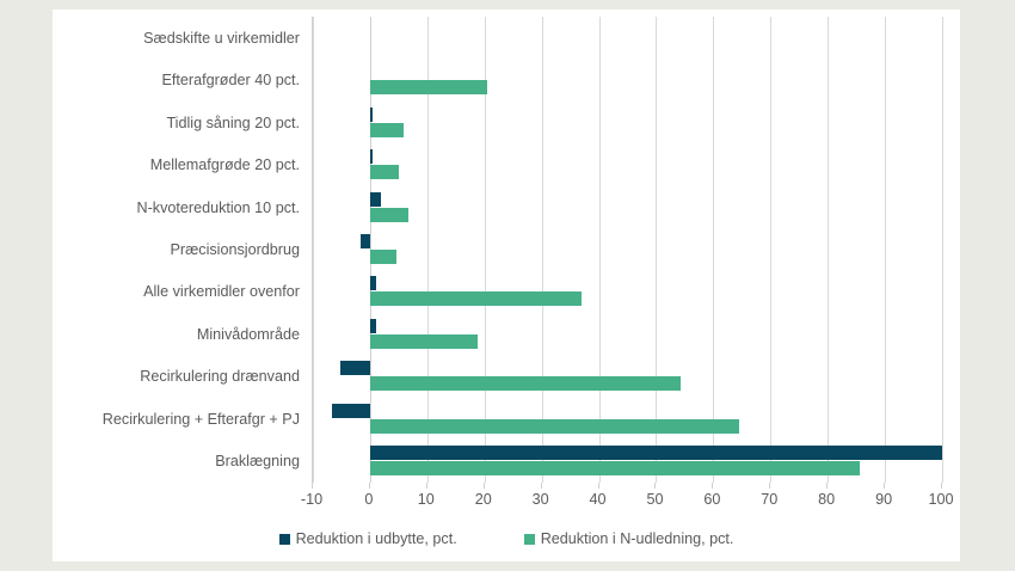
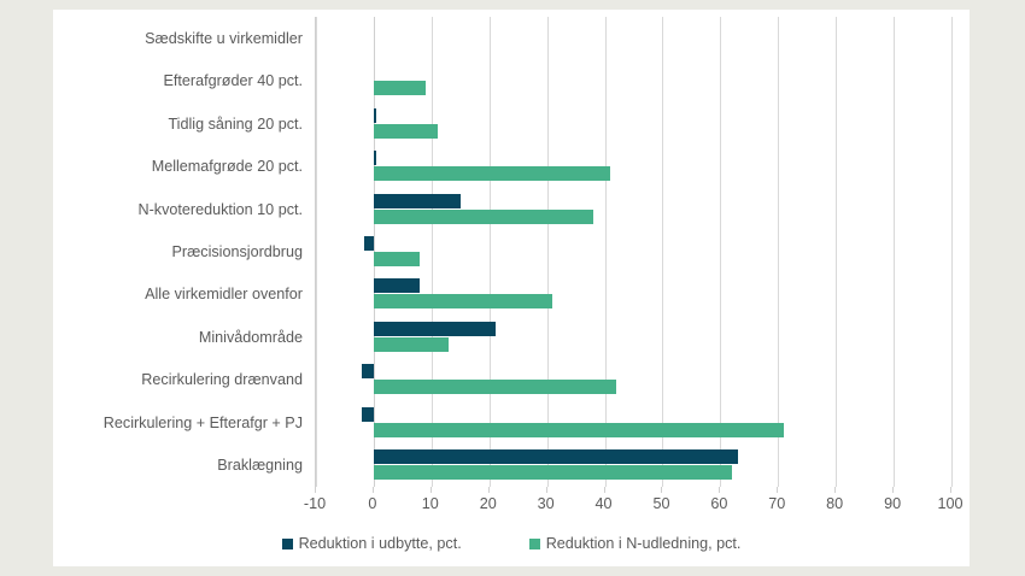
Reduktion i N-udledning, pct./Efterafgrøder 40 pct.: 20 -> 9
Reduktion i N-udledning, pct./Tidlig såning 20 pct.: 6 -> 11
Reduktion i N-udledning, pct./Mellemafgrøde 20 pct.: 5 -> 41
Reduktion i udbytte, pct./N-kvotereduktion 10 pct.: 2 -> 15
Reduktion i N-udledning, pct./N-kvotereduktion 10 pct.: 7 -> 38
Reduktion i N-udledning, pct./Præcisionsjordbrug: 5 -> 8
Reduktion i udbytte, pct./Alle virkemidler ovenfor: 1 -> 8
Reduktion i N-udledning, pct./Alle virkemidler ovenfor: 37 -> 31
Reduktion i udbytte, pct./Minivådområde: 1 -> 21
Reduktion i N-udledning, pct./Minivådområde: 19 -> 13
Reduktion i udbytte, pct./Recirkulering drænvand: -5 -> -2
Reduktion i N-udledning, pct./Recirkulering drænvand: 54 -> 42
Reduktion i udbytte, pct./Recirkulering + Efterafgr + PJ: -7 -> -2
Reduktion i N-udledning, pct./Recirkulering + Efterafgr + PJ: 65 -> 71
Reduktion i udbytte, pct./Braklægning: 100 -> 63
Reduktion i N-udledning, pct./Braklægning: 86 -> 62
